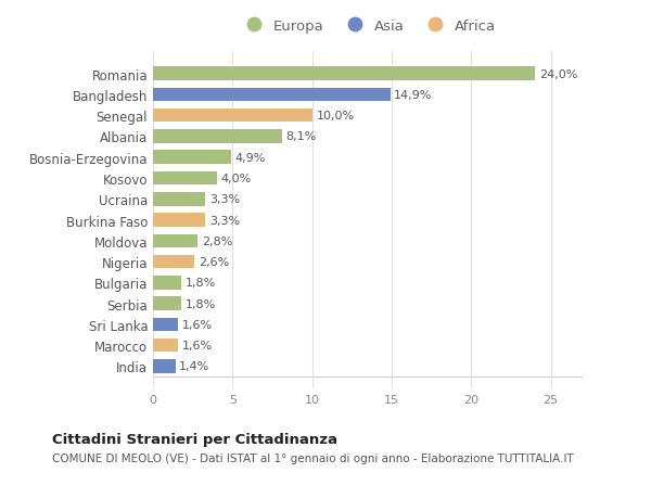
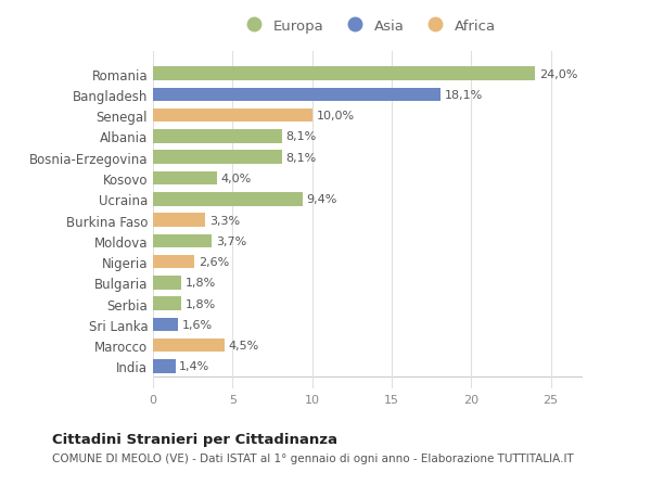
Bangladesh: 14,9% -> 18,1%
Bosnia-Erzegovina: 4,9% -> 8,1%
Ucraina: 3,3% -> 9,4%
Moldova: 2,8% -> 3,7%
Marocco: 1,6% -> 4,5%
